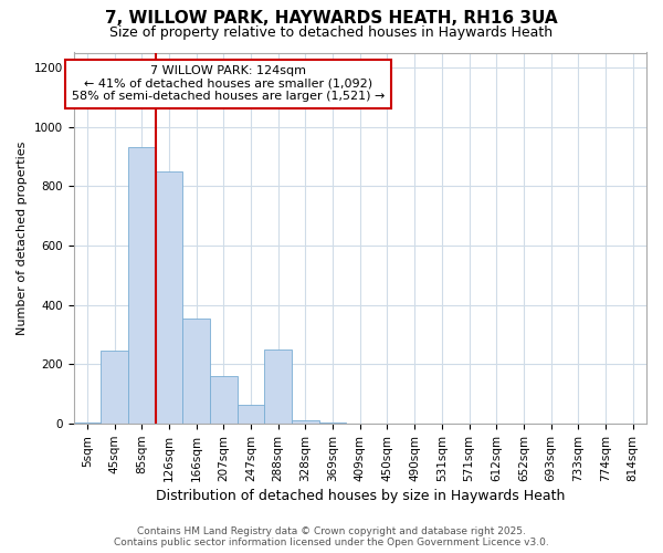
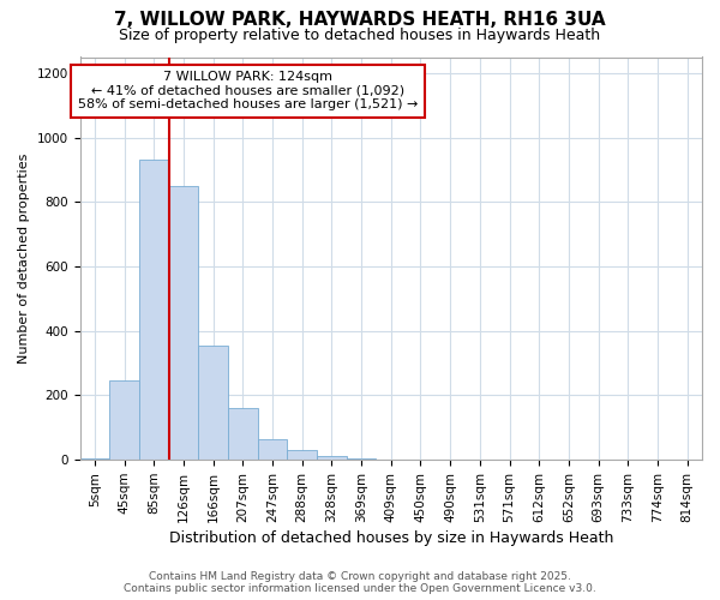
288sqm: 250 -> 30
